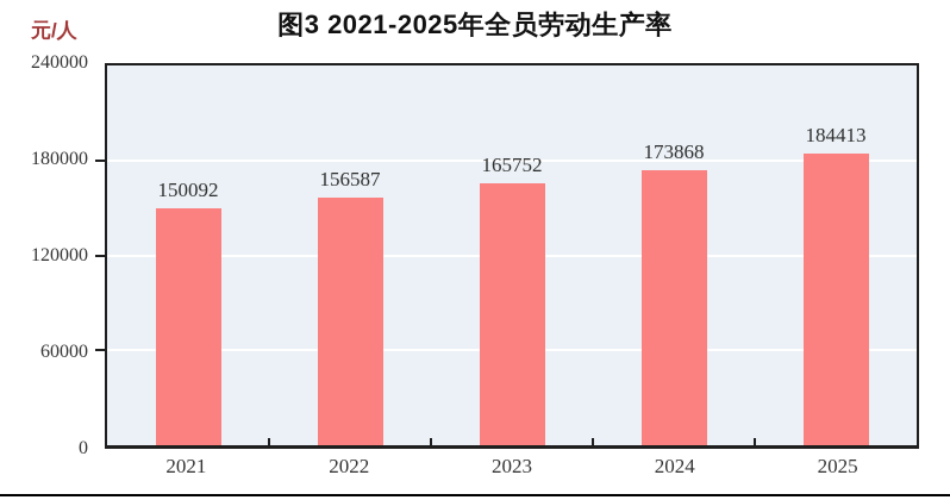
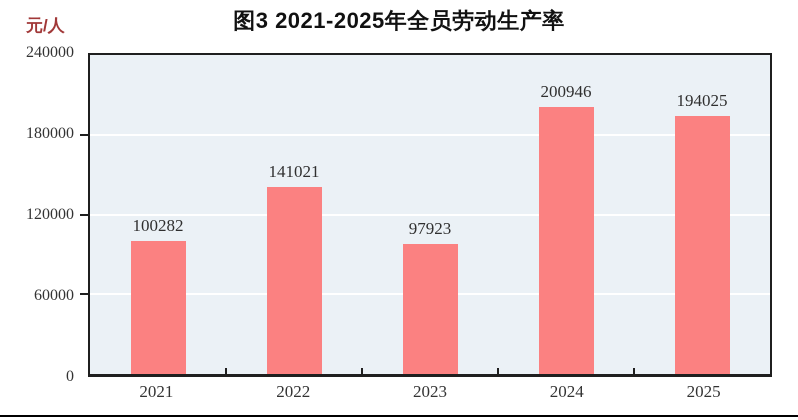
2021: 150092 -> 100282
2022: 156587 -> 141021
2023: 165752 -> 97923
2024: 173868 -> 200946
2025: 184413 -> 194025
